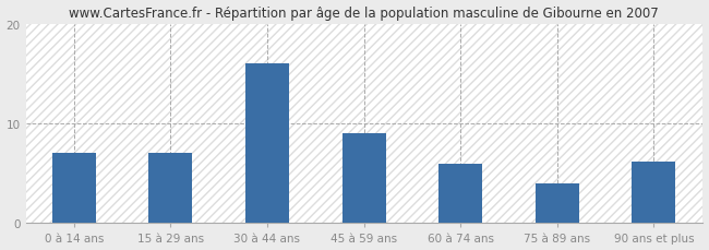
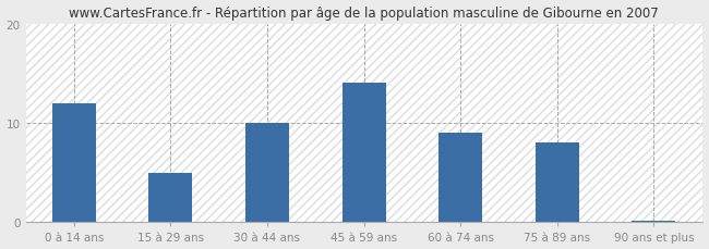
0 à 14 ans: 7.0 -> 12.0
15 à 29 ans: 7.0 -> 5.0
30 à 44 ans: 16.0 -> 10.0
45 à 59 ans: 9.0 -> 14.0
60 à 74 ans: 6.0 -> 9.0
75 à 89 ans: 4.0 -> 8.0
90 ans et plus: 6.2 -> 0.2
